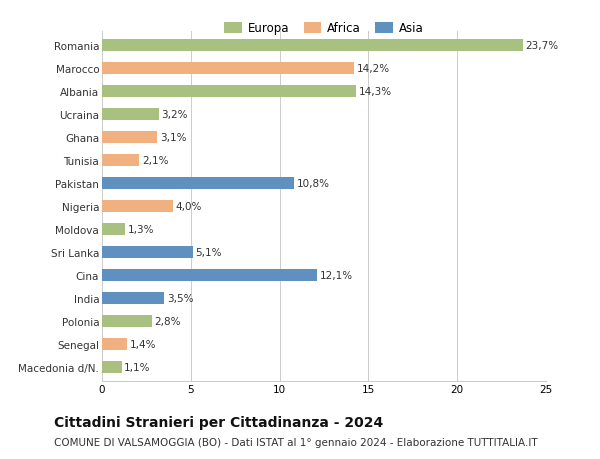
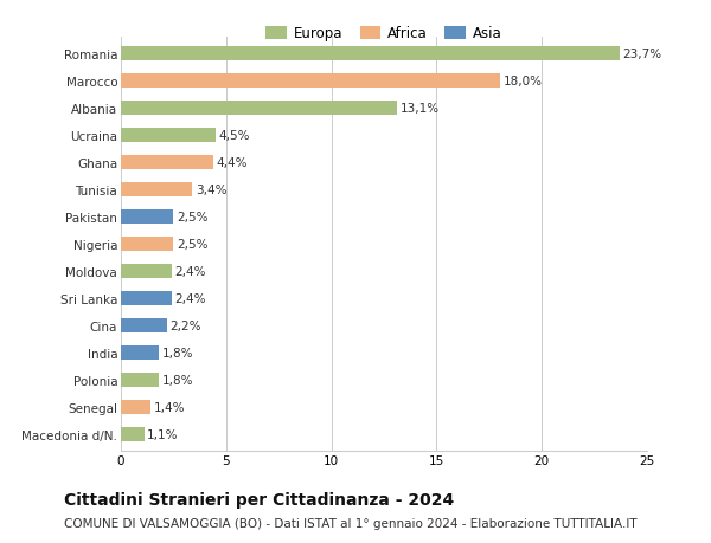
Marocco: 14,2% -> 18,0%
Albania: 14,3% -> 13,1%
Ucraina: 3,2% -> 4,5%
Ghana: 3,1% -> 4,4%
Tunisia: 2,1% -> 3,4%
Pakistan: 10,8% -> 2,5%
Nigeria: 4,0% -> 2,5%
Moldova: 1,3% -> 2,4%
Sri Lanka: 5,1% -> 2,4%
Cina: 12,1% -> 2,2%
India: 3,5% -> 1,8%
Polonia: 2,8% -> 1,8%
